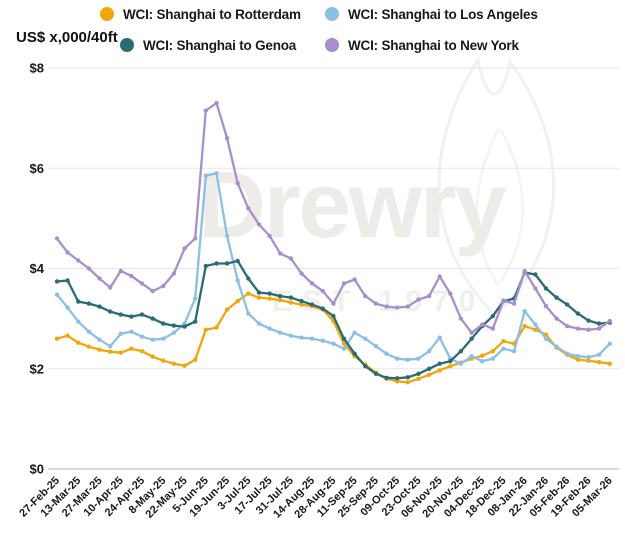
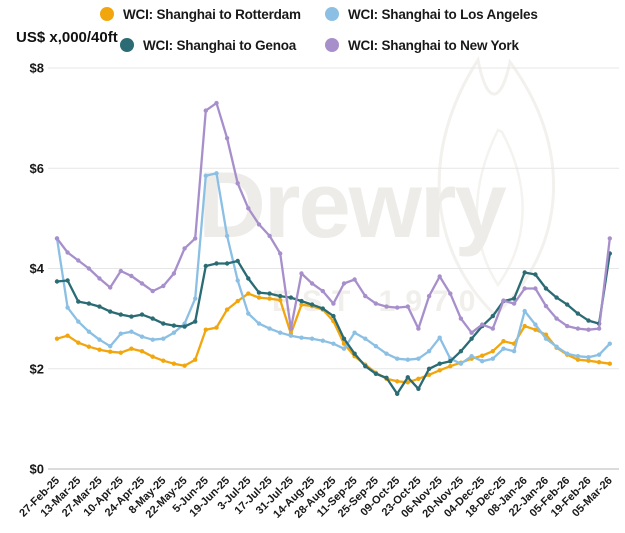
WCI: Shanghai to Los Angeles/27-Feb-25: $3.5 -> $4.6
WCI: Shanghai to Rotterdam/31-Jul-25: $3.3 -> $2.7
WCI: Shanghai to New York/31-Jul-25: $4.2 -> $2.8
WCI: Shanghai to Genoa/09-Oct-25: $1.8 -> $1.5
WCI: Shanghai to Genoa/23-Oct-25: $1.9 -> $1.6
WCI: Shanghai to New York/23-Oct-25: $3.4 -> $2.8
WCI: Shanghai to New York/08-Jan-26: $4.0 -> $3.6
WCI: Shanghai to Genoa/05-Mar-26: $2.9 -> $4.3
WCI: Shanghai to New York/05-Mar-26: $3.0 -> $4.6
